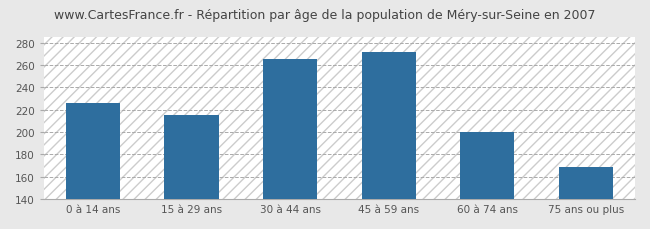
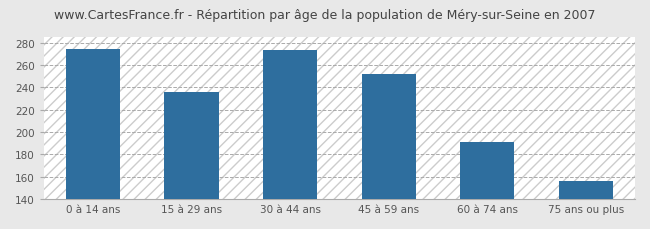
0 à 14 ans: 226 -> 274
15 à 29 ans: 215 -> 236
30 à 44 ans: 265 -> 273
45 à 59 ans: 272 -> 252
60 à 74 ans: 200 -> 191
75 ans ou plus: 169 -> 156
